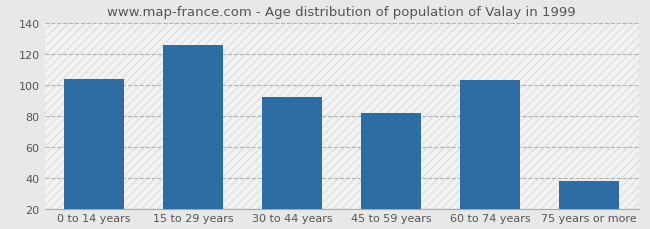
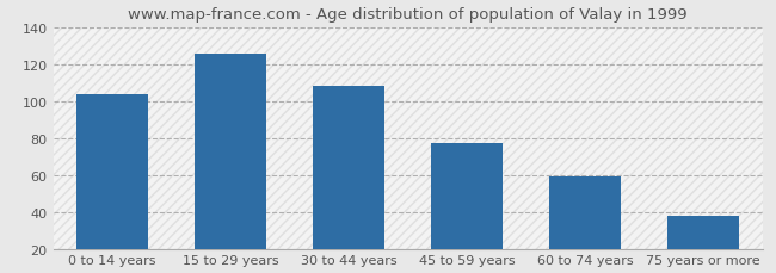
30 to 44 years: 92 -> 108
45 to 59 years: 82 -> 77
60 to 74 years: 103 -> 59
